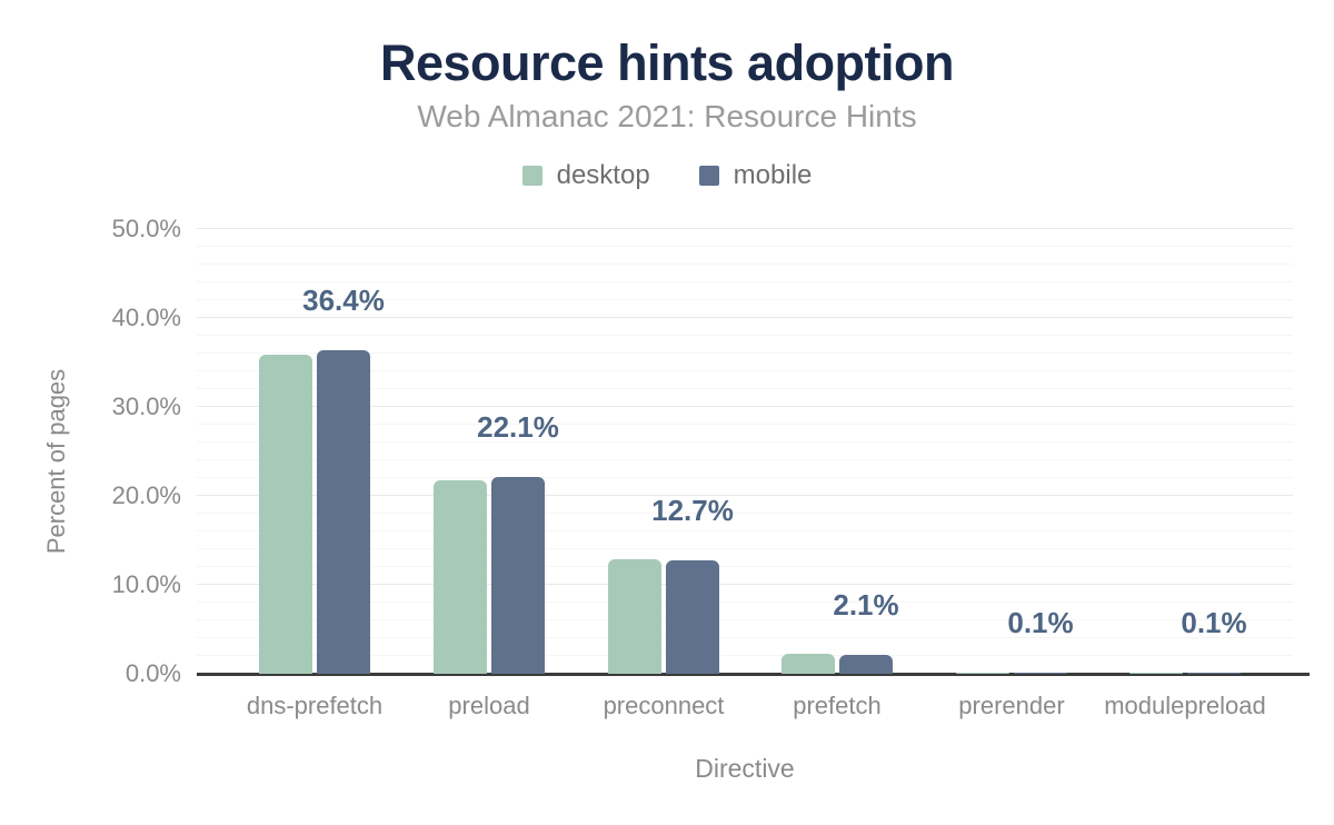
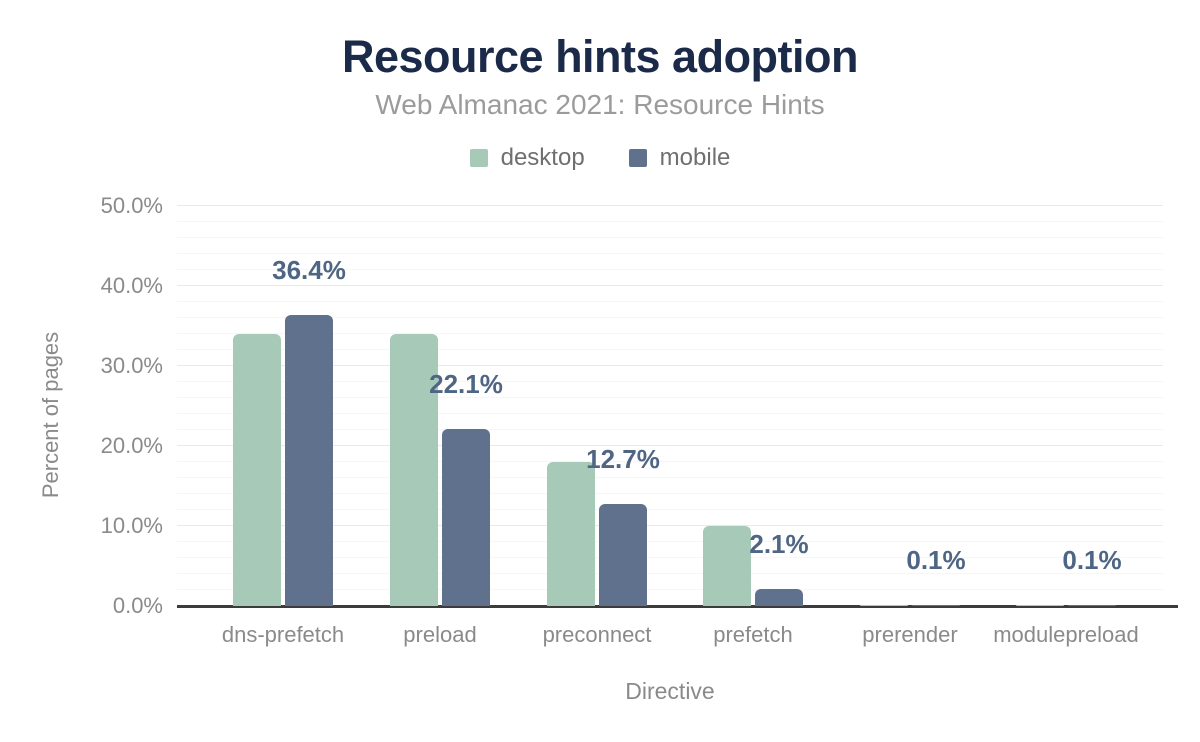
desktop/dns-prefetch: 36% -> 34%
desktop/preload: 22% -> 34%
desktop/preconnect: 13% -> 18%
desktop/prefetch: 2% -> 10%
